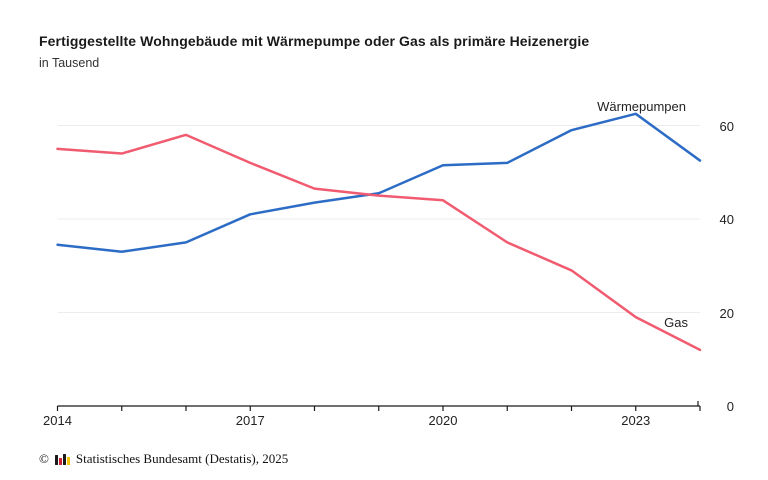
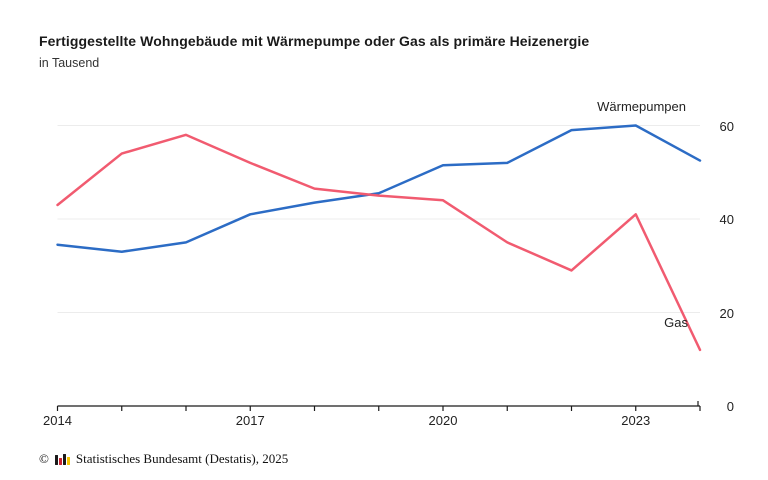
Gas/2014: 55 -> 43
Wärmepumpen/2023: 62 -> 60
Gas/2023: 19 -> 41
